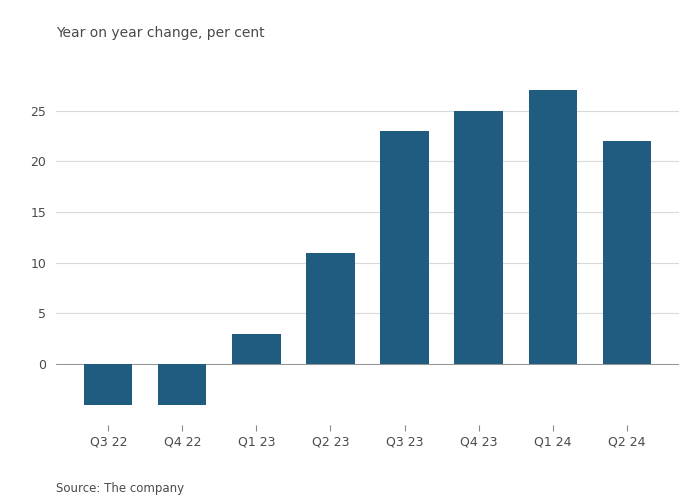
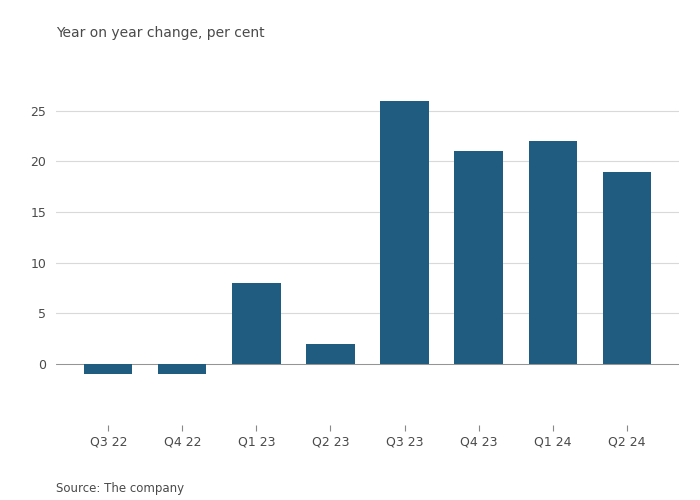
Q3 22: -4 -> -1
Q4 22: -4 -> -1
Q1 23: 3 -> 8
Q2 23: 11 -> 2
Q3 23: 23 -> 26
Q4 23: 25 -> 21
Q1 24: 27 -> 22
Q2 24: 22 -> 19
